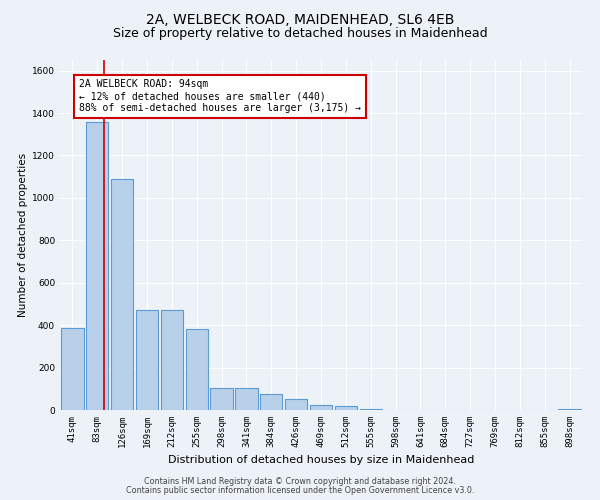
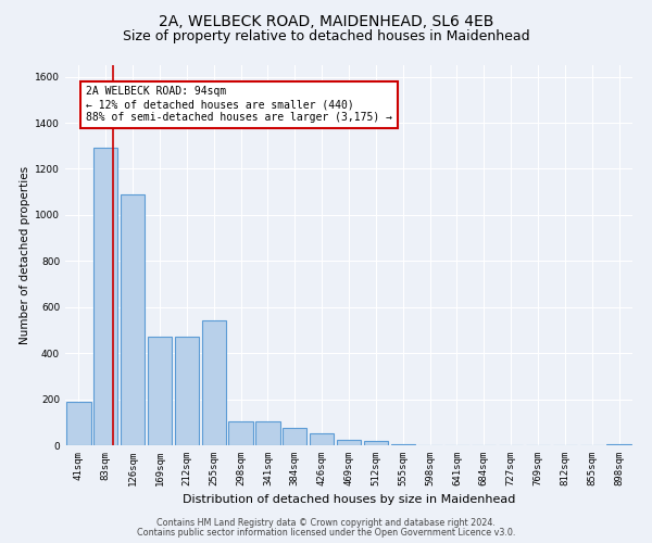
41sqm: 385 -> 190
83sqm: 1360 -> 1290
255sqm: 380 -> 540
